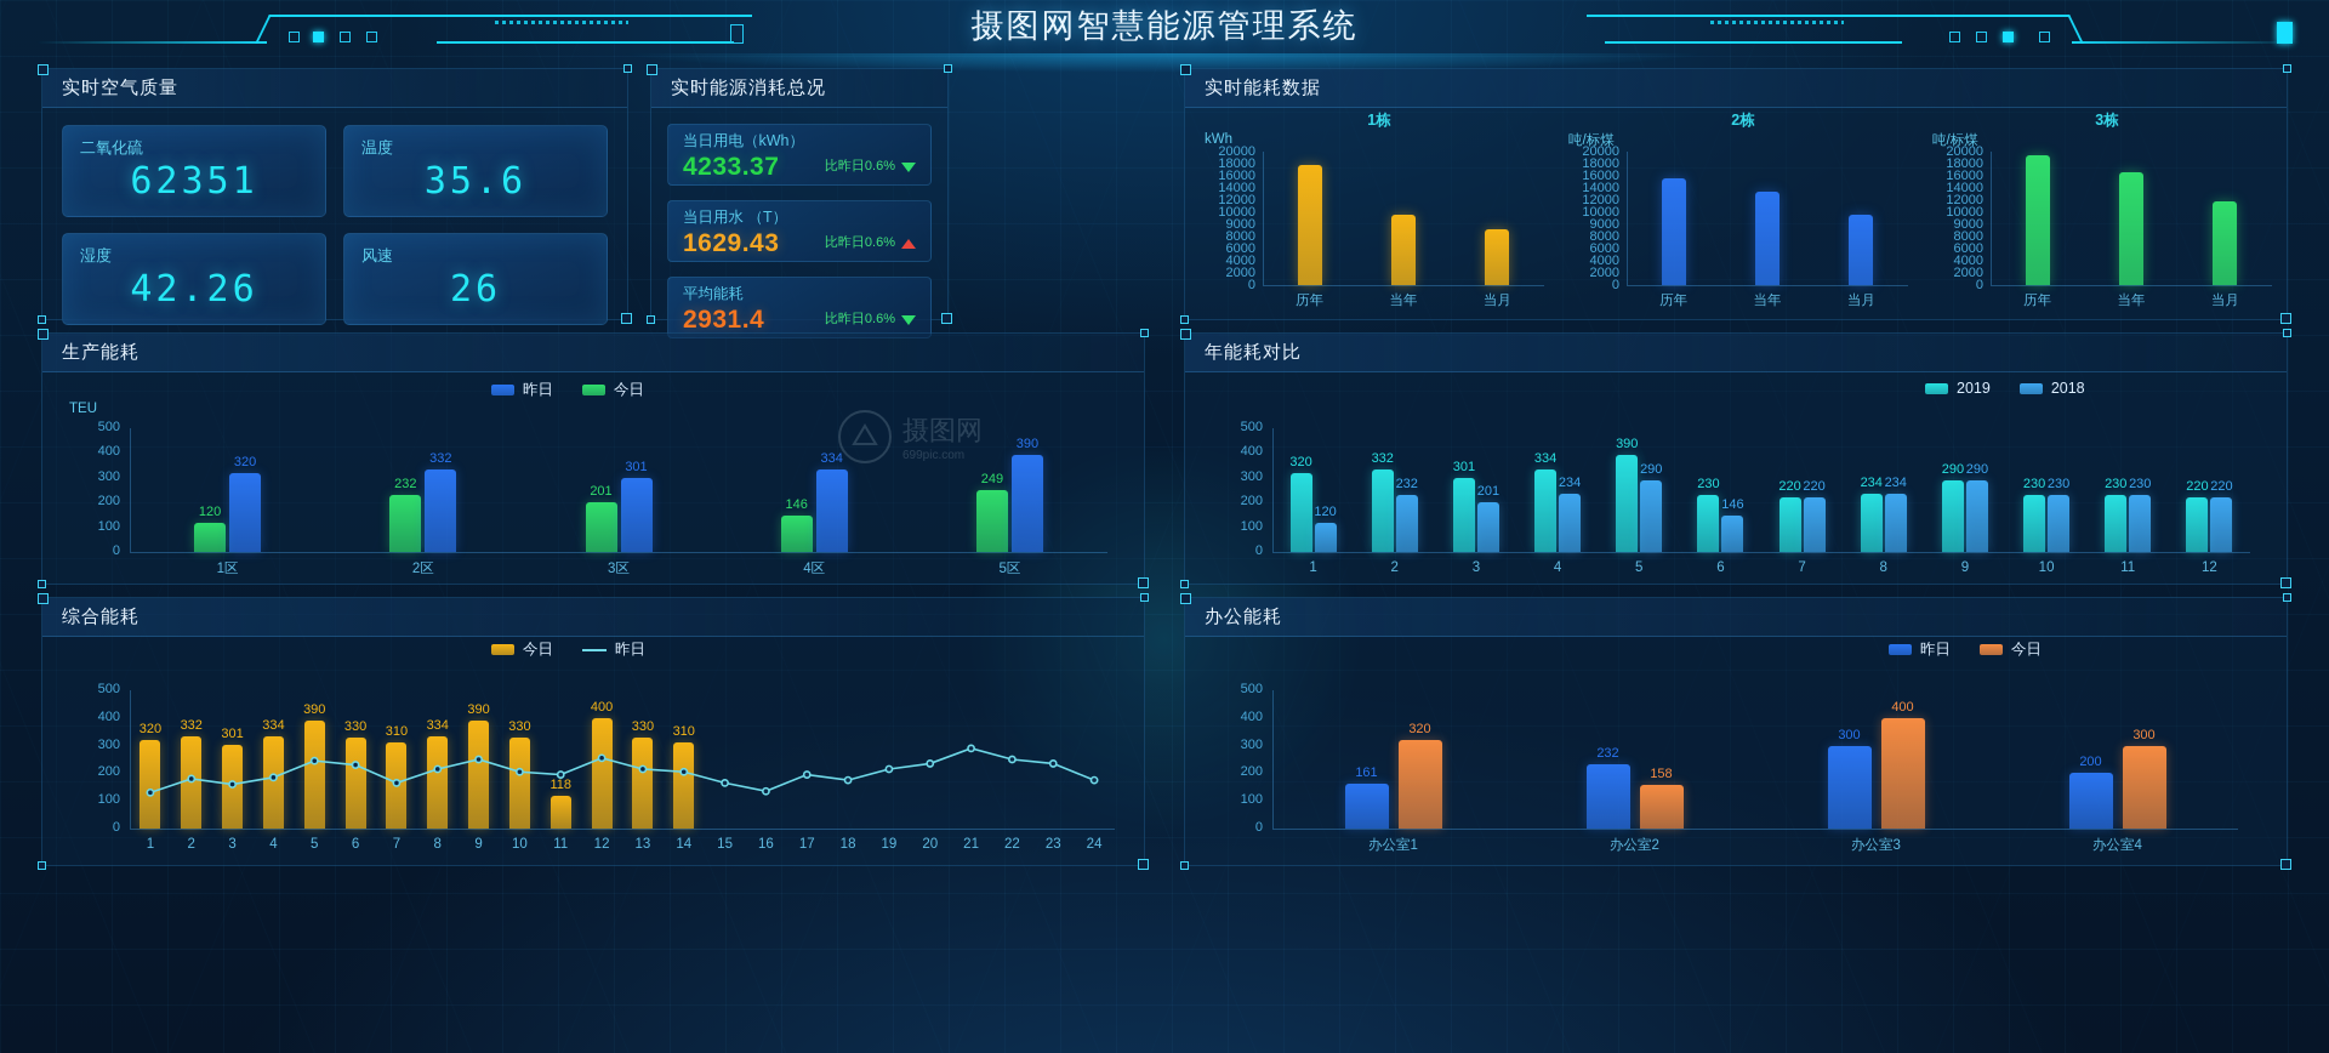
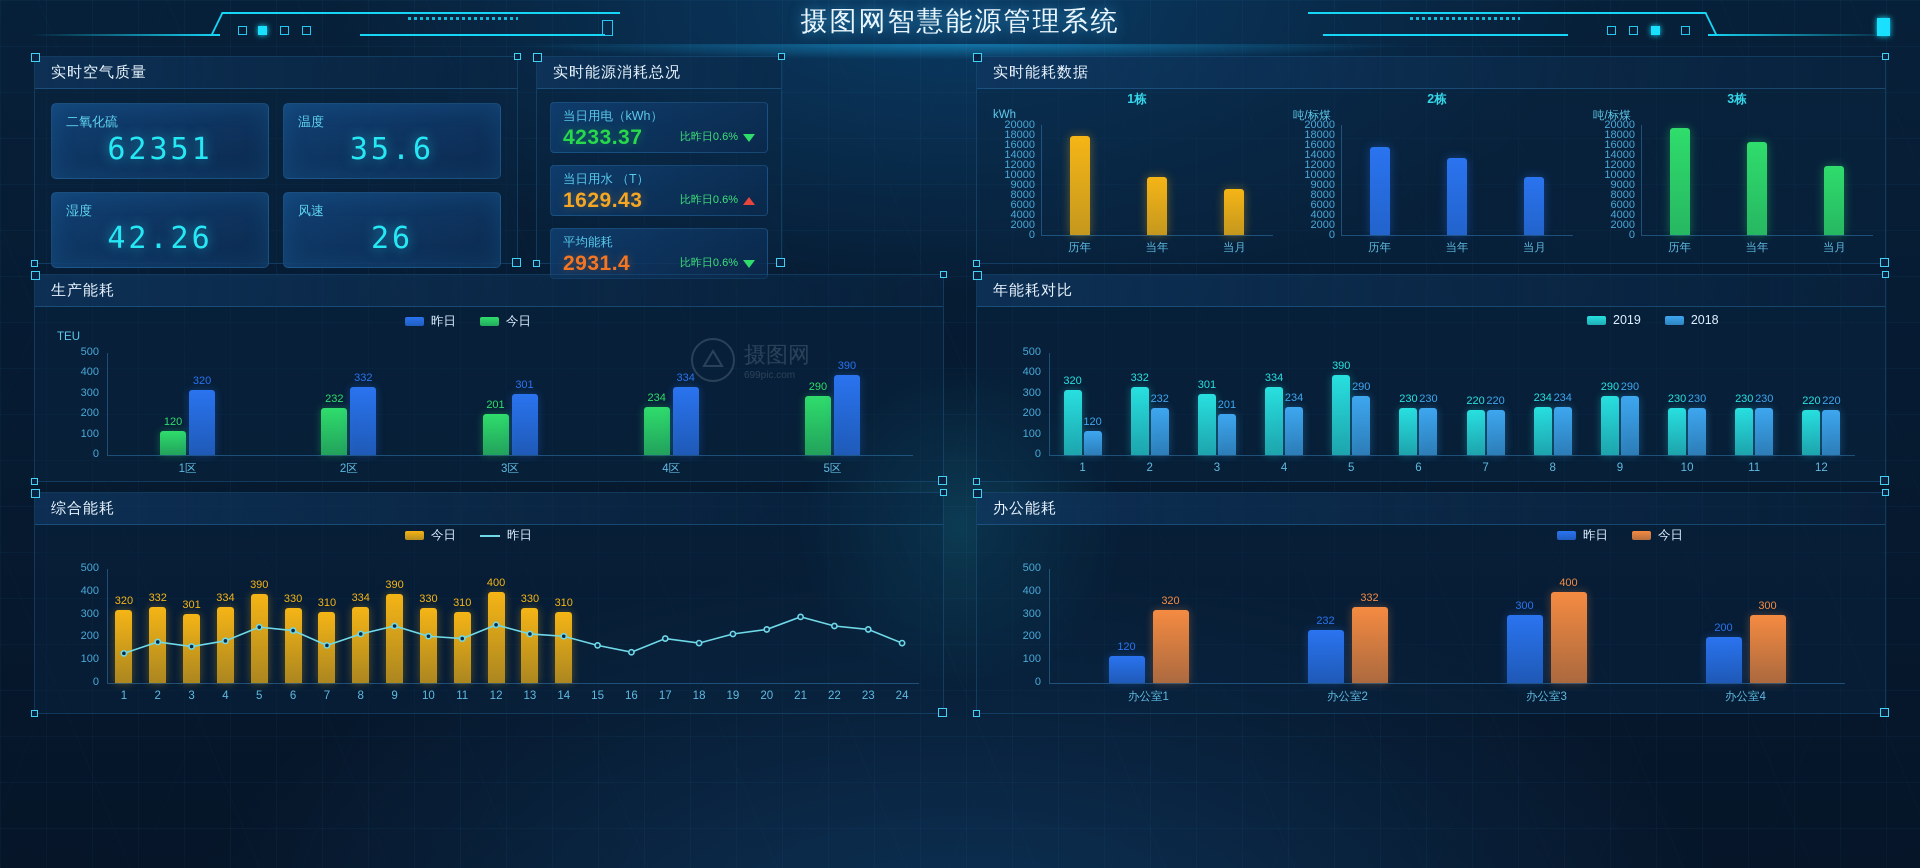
生产能耗/今日/4区: 146 -> 234
生产能耗/今日/5区: 249 -> 290
年能耗对比/2018/6: 146 -> 230
综合能耗/今日/11: 118 -> 310
办公能耗/昨日/办公室1: 161 -> 120
办公能耗/今日/办公室2: 158 -> 332
